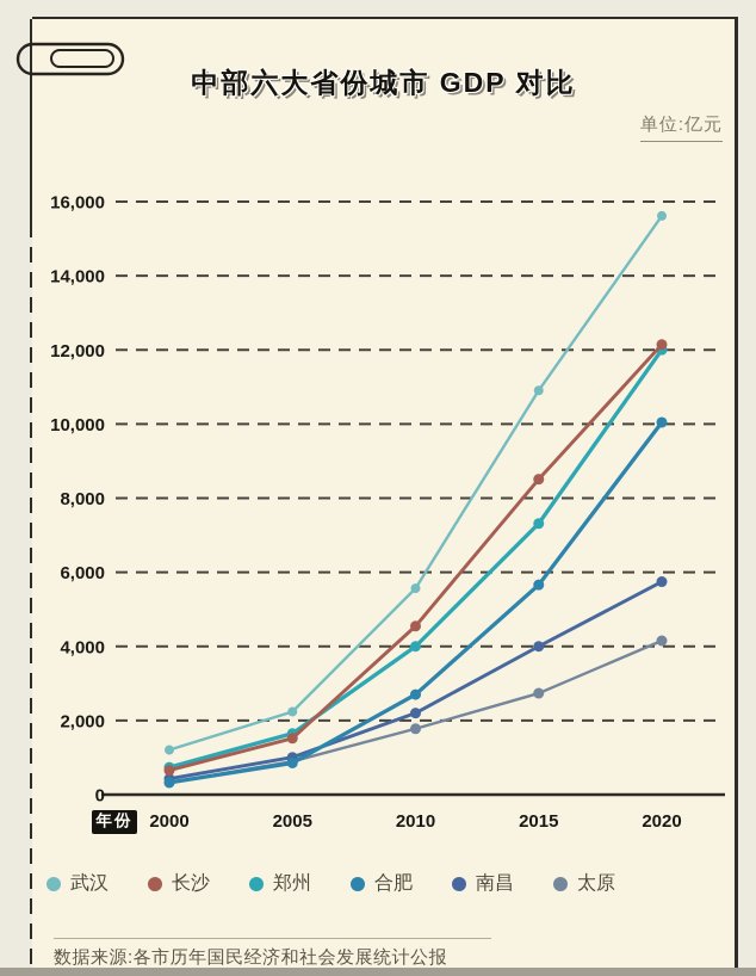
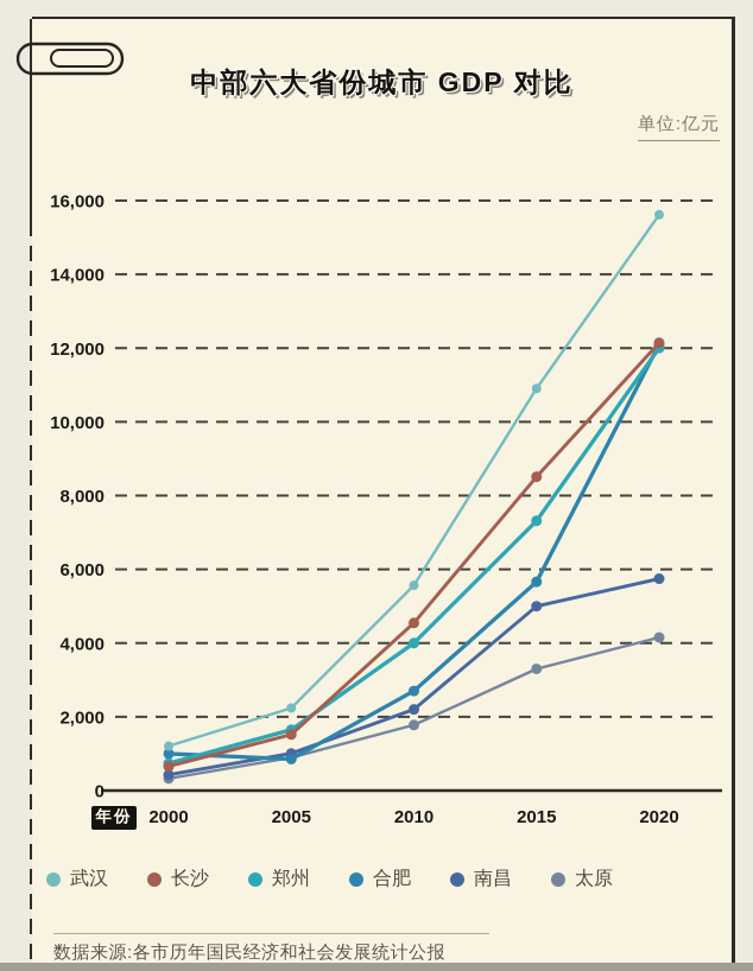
合肥/2000: 300 -> 1000
南昌/2015: 4000 -> 5000
太原/2015: 2700 -> 3300
合肥/2020: 10000 -> 12100
